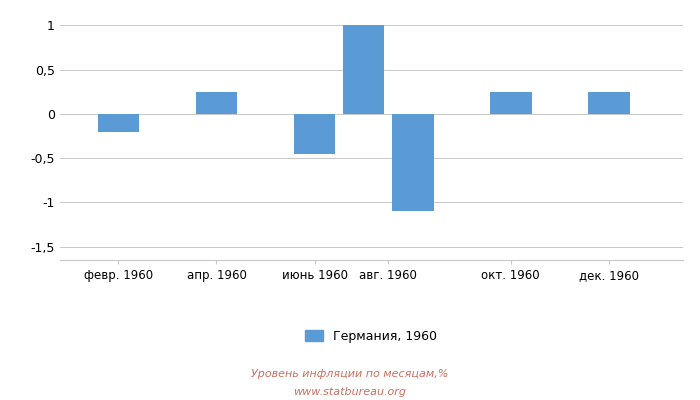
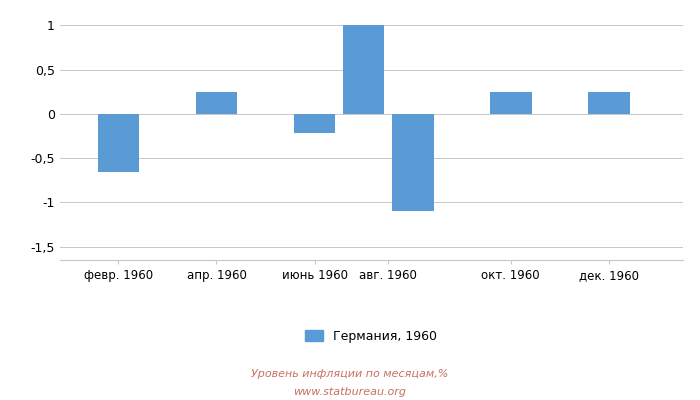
февр. 1960: -0,20 -> -0,66
июнь 1960: -0,45 -> -0,22
